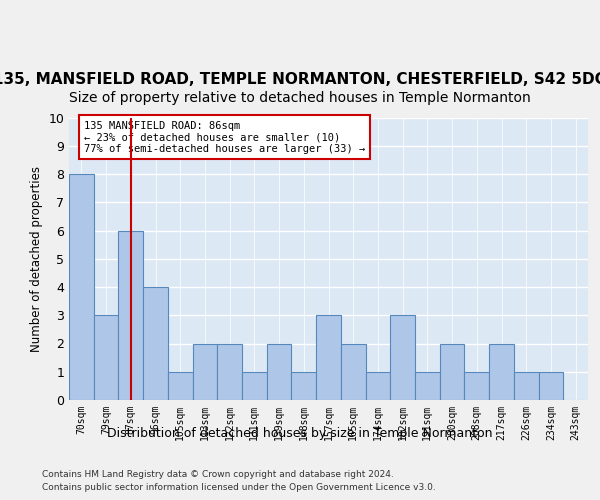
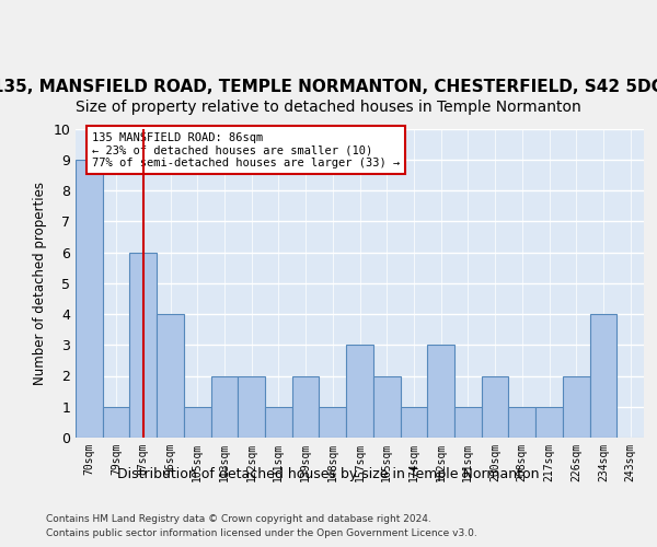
70sqm: 8 -> 9
79sqm: 3 -> 1
217sqm: 2 -> 1
226sqm: 1 -> 2
234sqm: 1 -> 4
